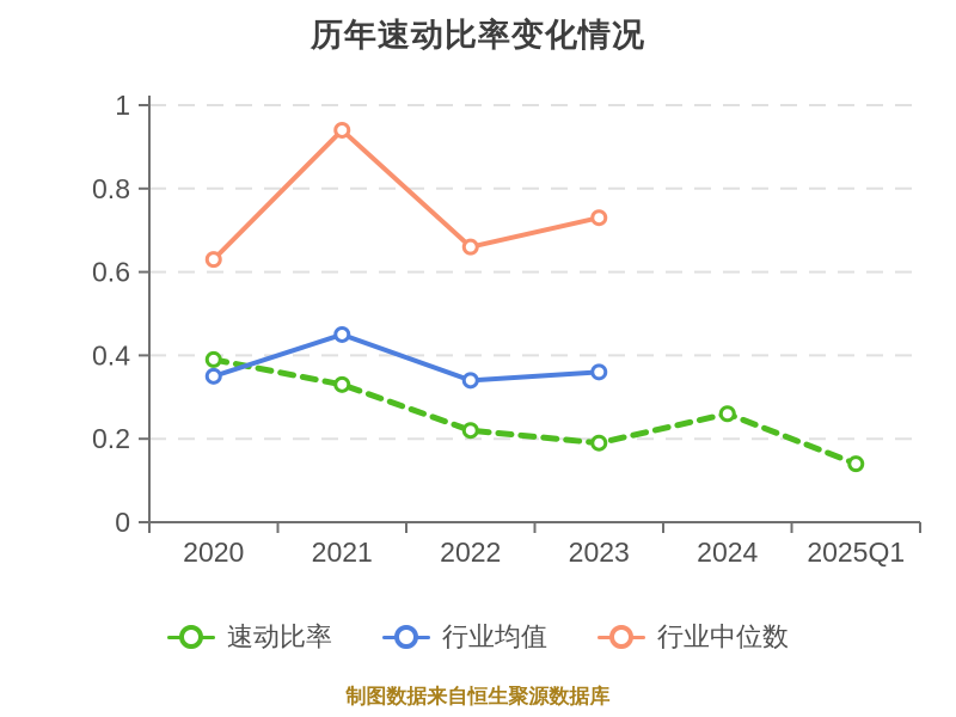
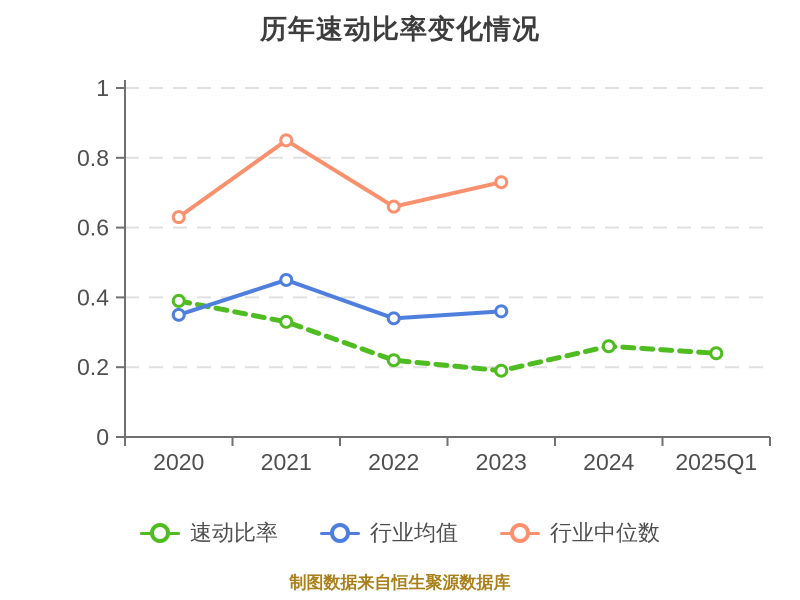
行业中位数/2021: 0.94 -> 0.85
速动比率/2025Q1: 0.14 -> 0.24
